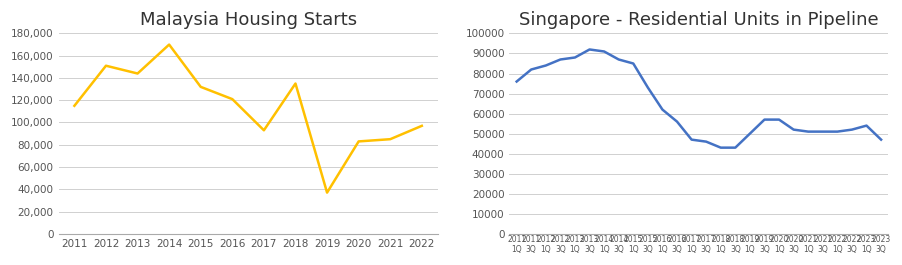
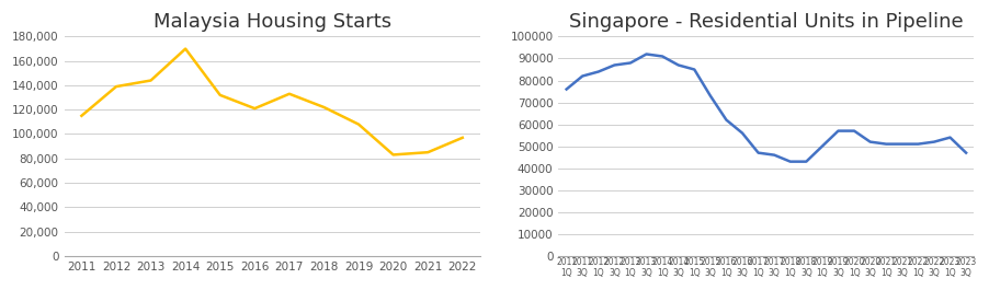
Malaysia Housing Starts/2012: 151,000 -> 139,000
Malaysia Housing Starts/2017: 93,000 -> 133,000
Malaysia Housing Starts/2018: 135,000 -> 122,000
Malaysia Housing Starts/2019: 37,000 -> 108,000
